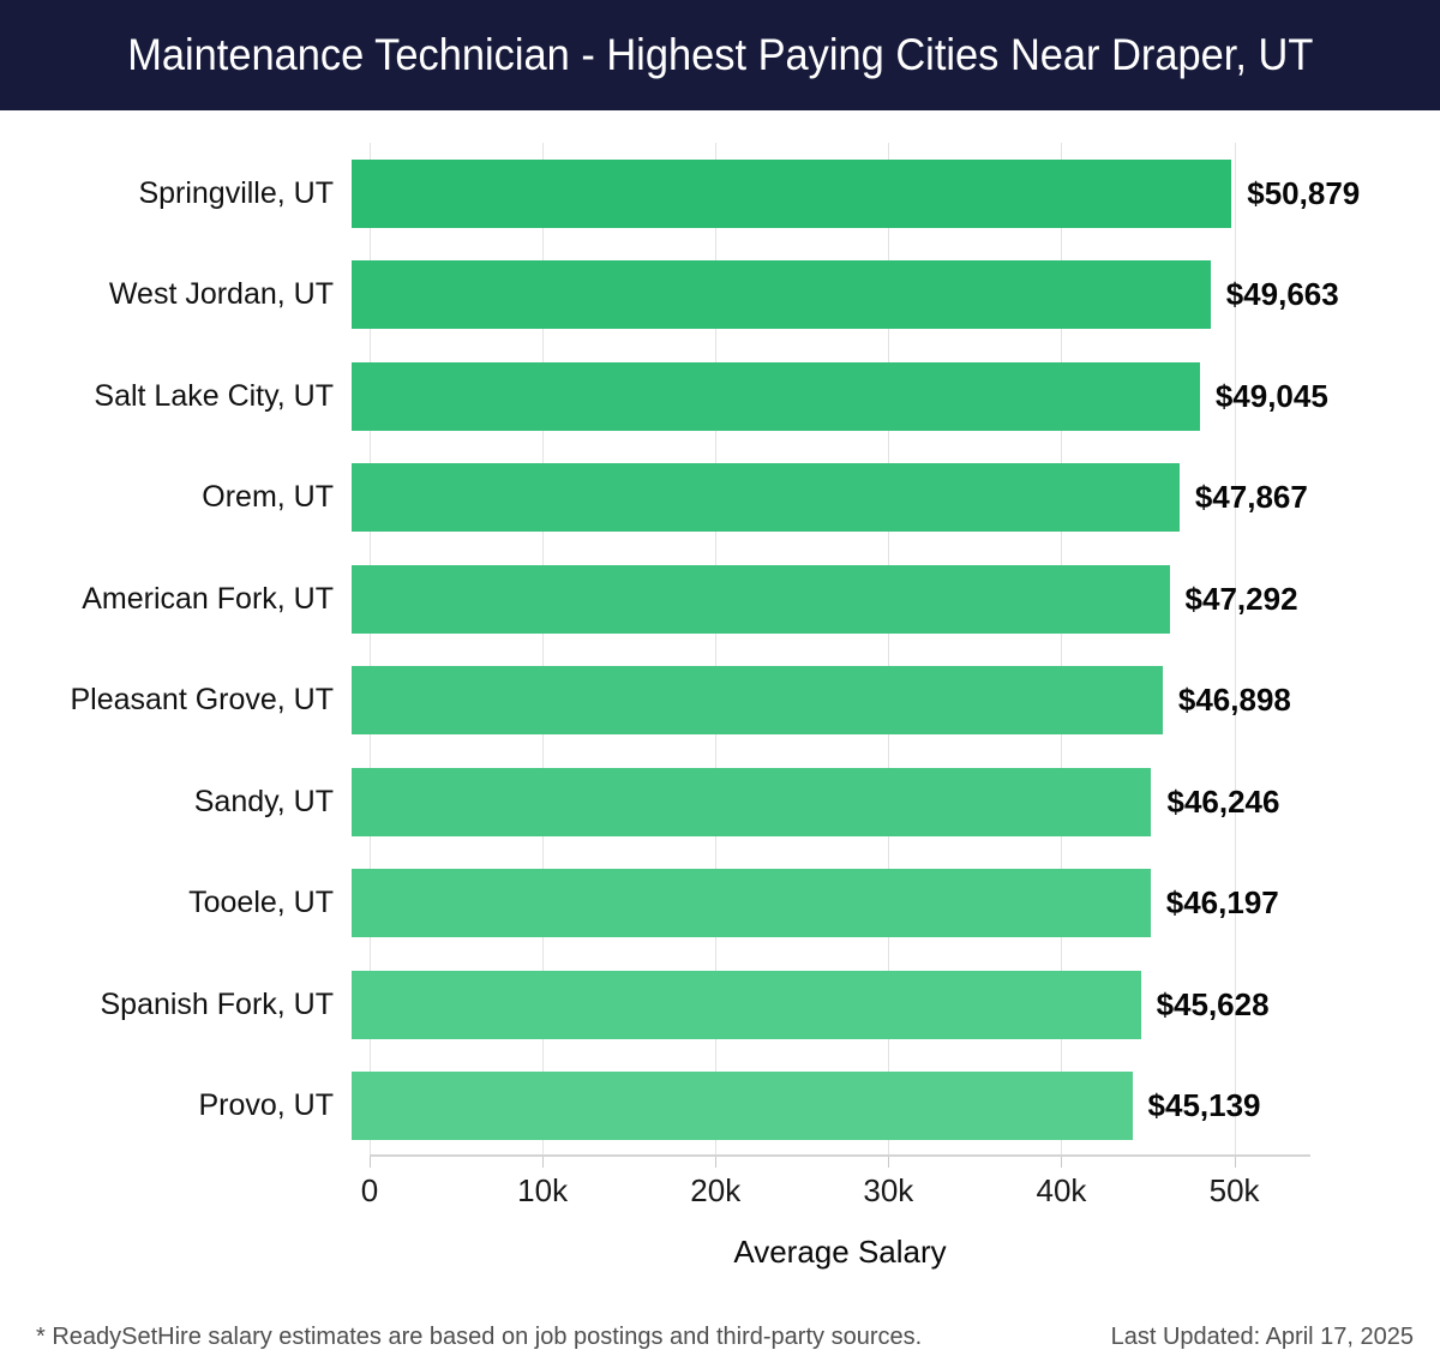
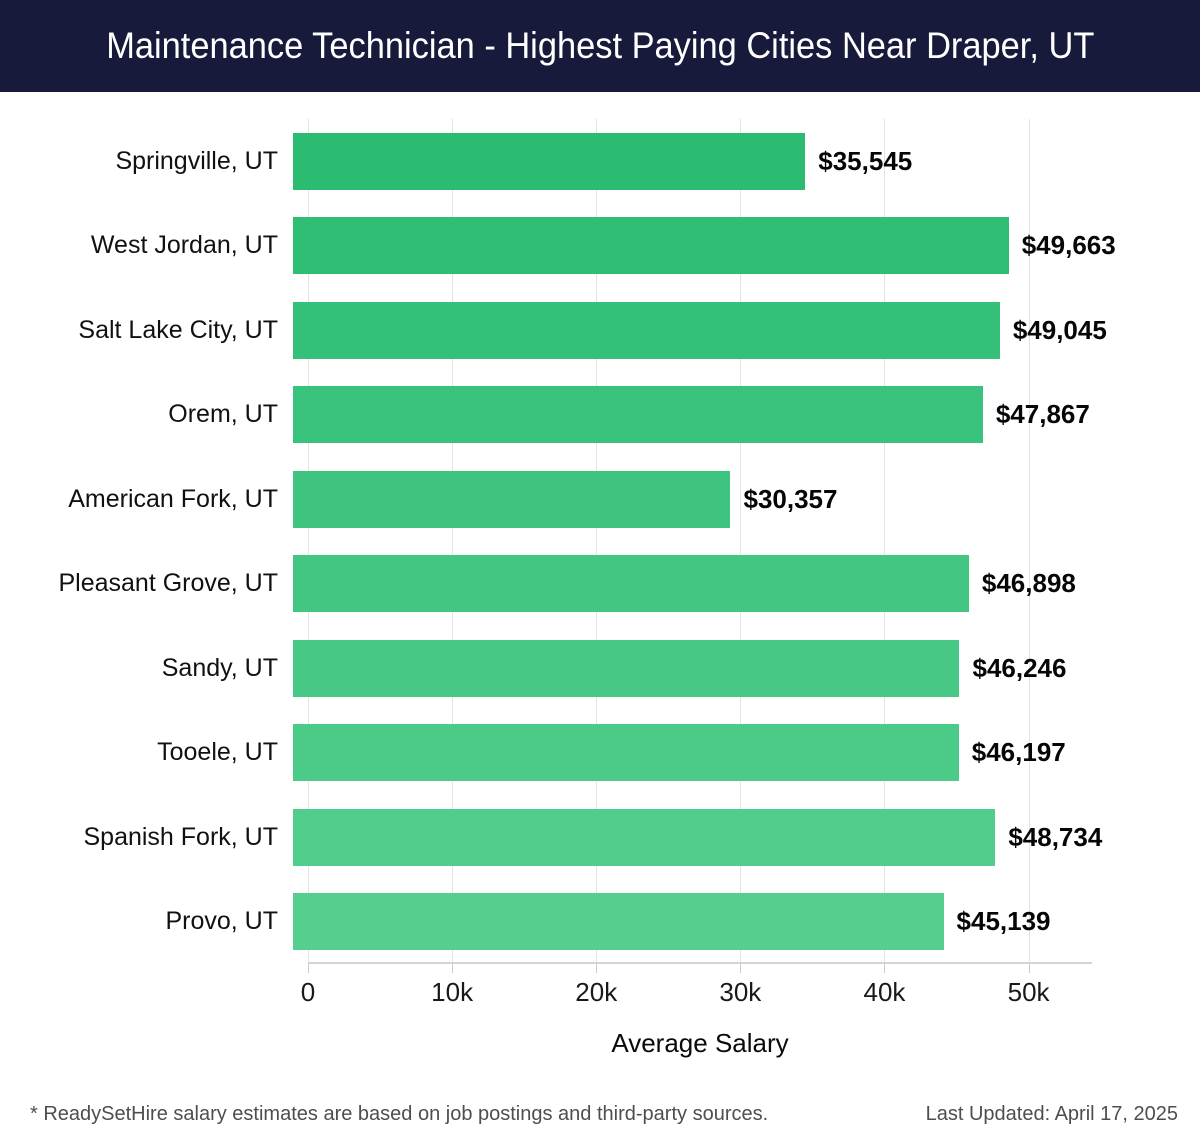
Springville, UT: $50,879 -> $35,545
American Fork, UT: $47,292 -> $30,357
Spanish Fork, UT: $45,628 -> $48,734
